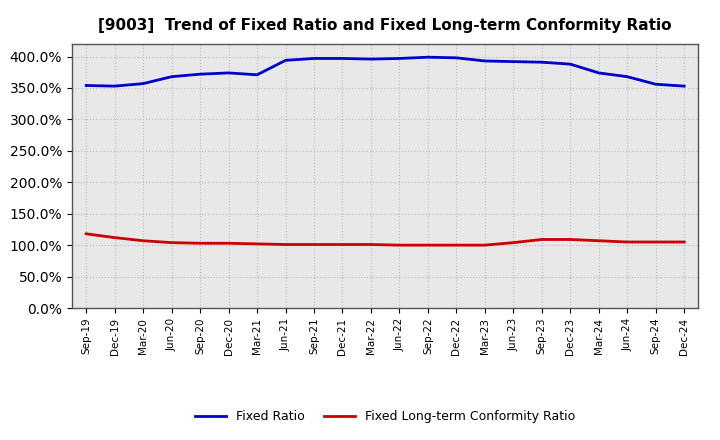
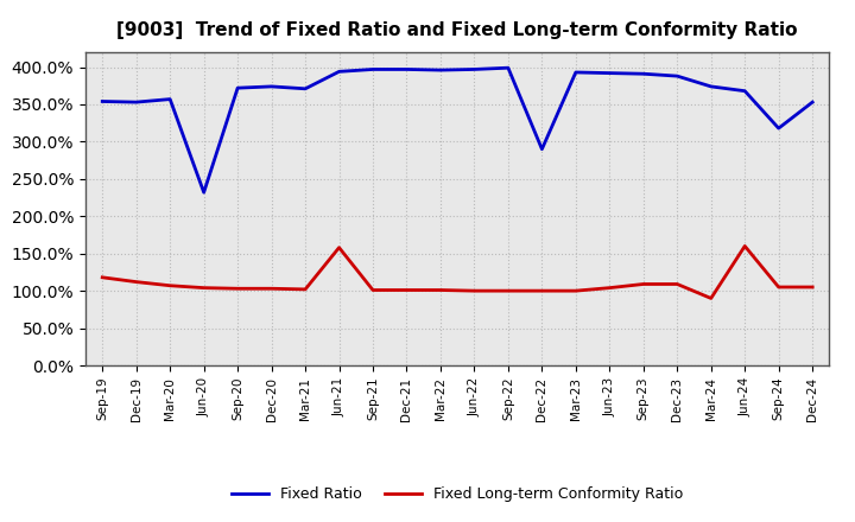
Fixed Ratio/Jun-20: 368% -> 232%
Fixed Long-term Conformity Ratio/Jun-21: 101% -> 158%
Fixed Ratio/Dec-22: 398% -> 290%
Fixed Long-term Conformity Ratio/Mar-24: 107% -> 90%
Fixed Long-term Conformity Ratio/Jun-24: 105% -> 160%
Fixed Ratio/Sep-24: 356% -> 318%
